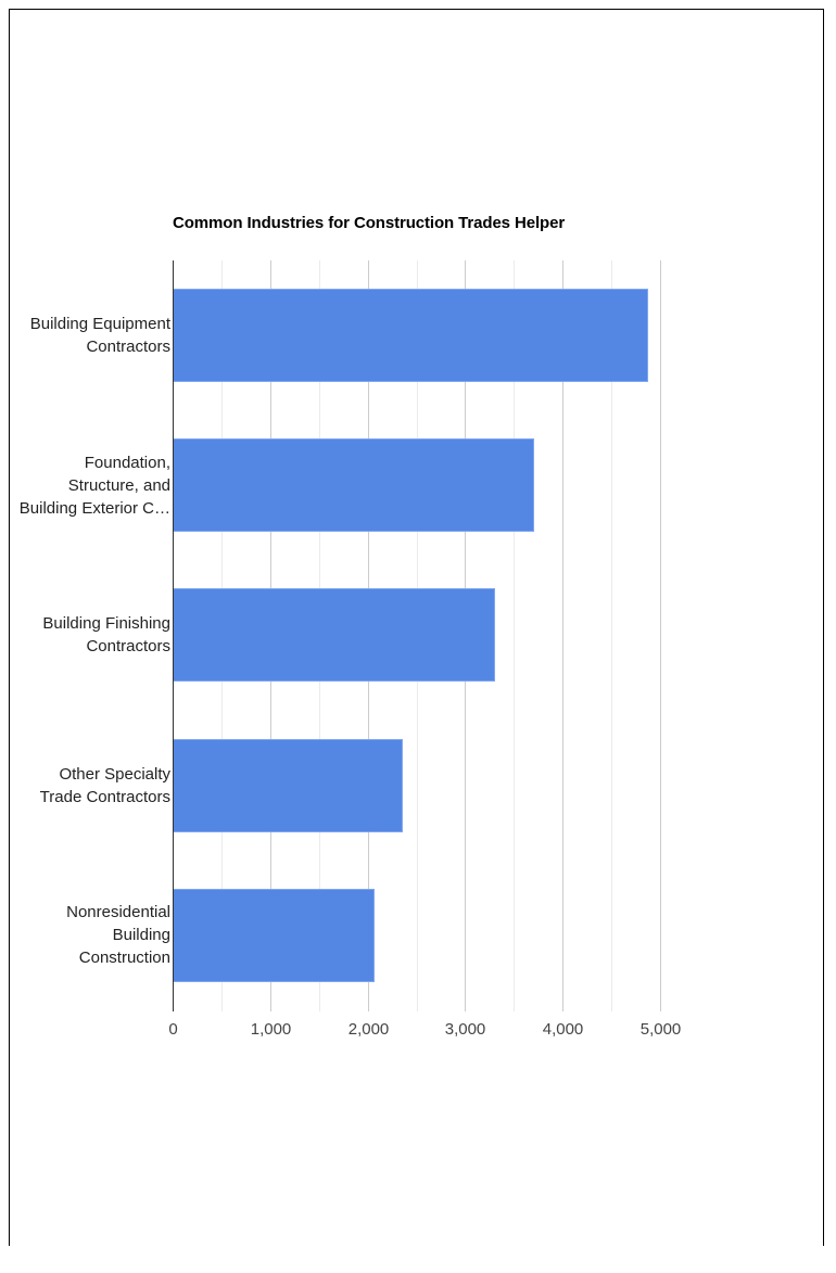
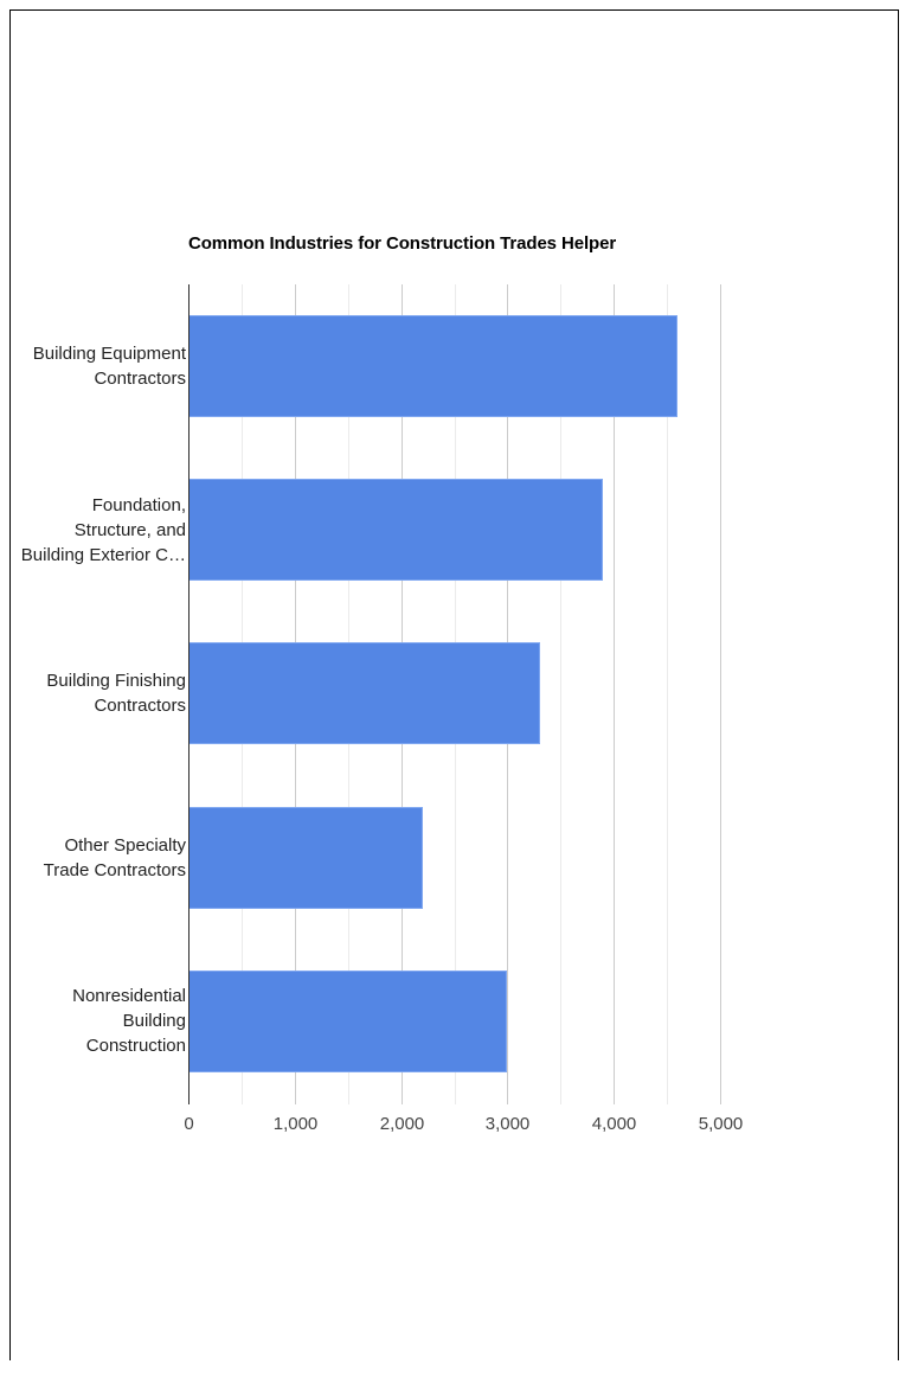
Building Equipment Contractors: 4900 -> 4600
Foundation, Structure, and Building Exterior C…: 3700 -> 3900
Other Specialty Trade Contractors: 2400 -> 2200
Nonresidential Building Construction: 2100 -> 3000
